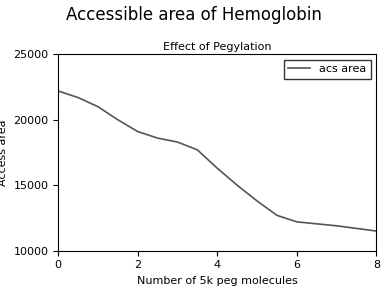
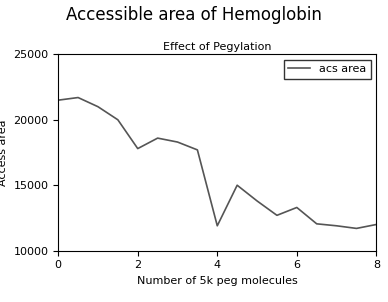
0: 22200 -> 21500
2: 19100 -> 17800
4: 16300 -> 11900
6: 12200 -> 13300
8: 11500 -> 12000
